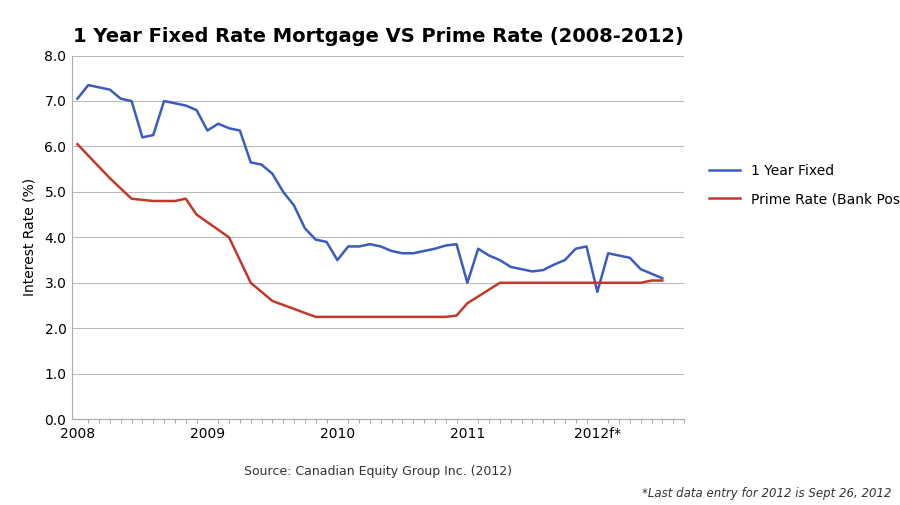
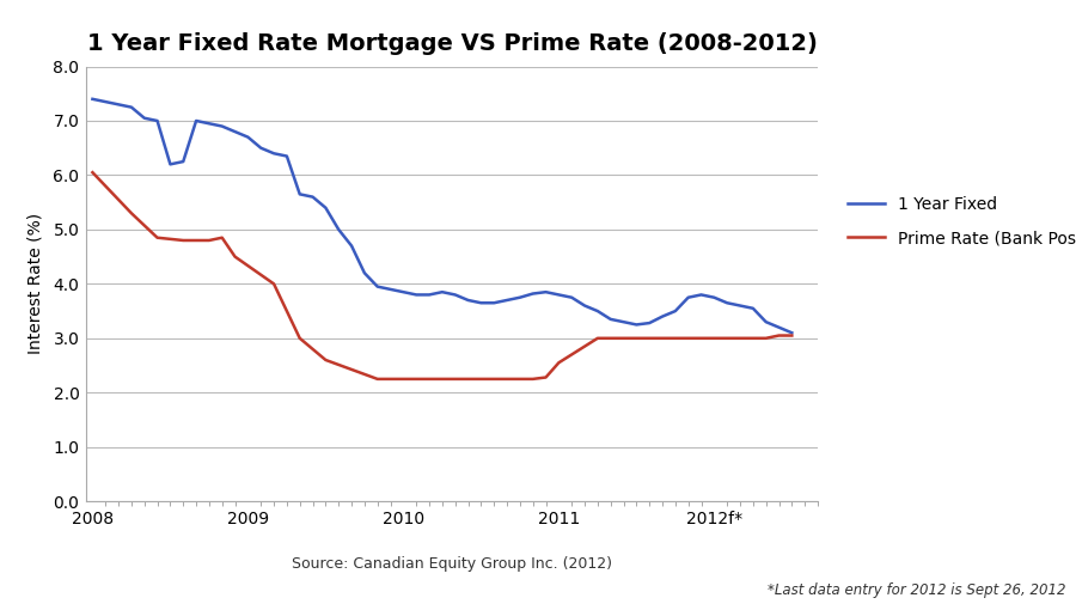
1 Year Fixed/2008: 7.05 -> 7.40
1 Year Fixed/2009: 6.35 -> 6.70
1 Year Fixed/2010: 3.50 -> 3.85
1 Year Fixed/2011: 3.00 -> 3.80
1 Year Fixed/2012f*: 2.80 -> 3.75
